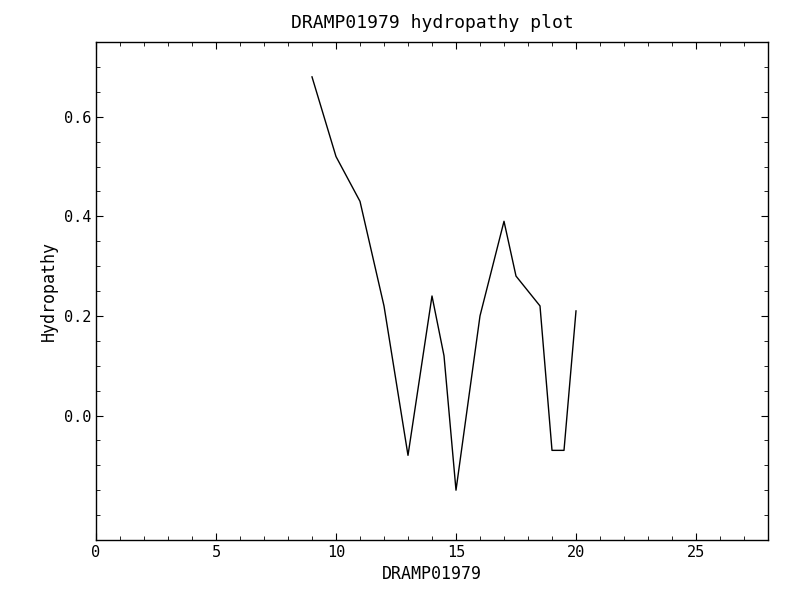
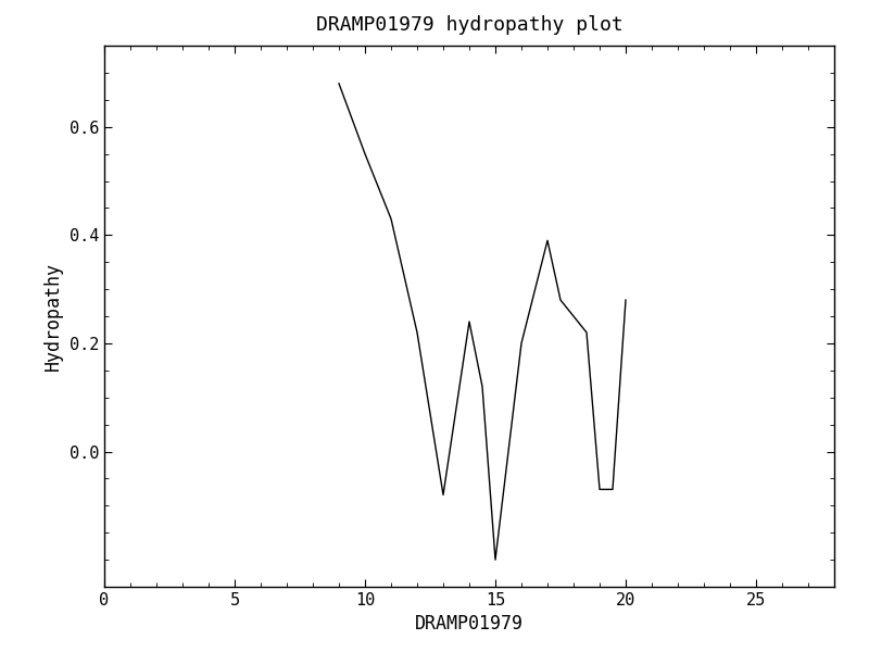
10: 0.52 -> 0.55
15: -0.15 -> -0.20
20: 0.21 -> 0.28
